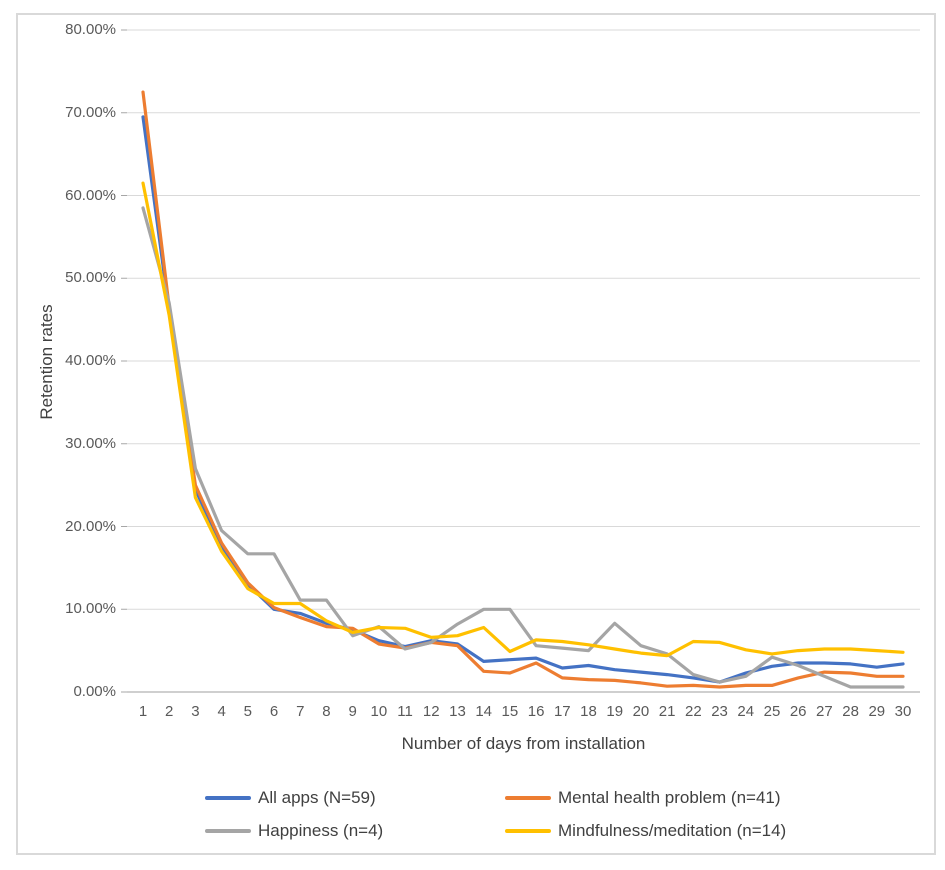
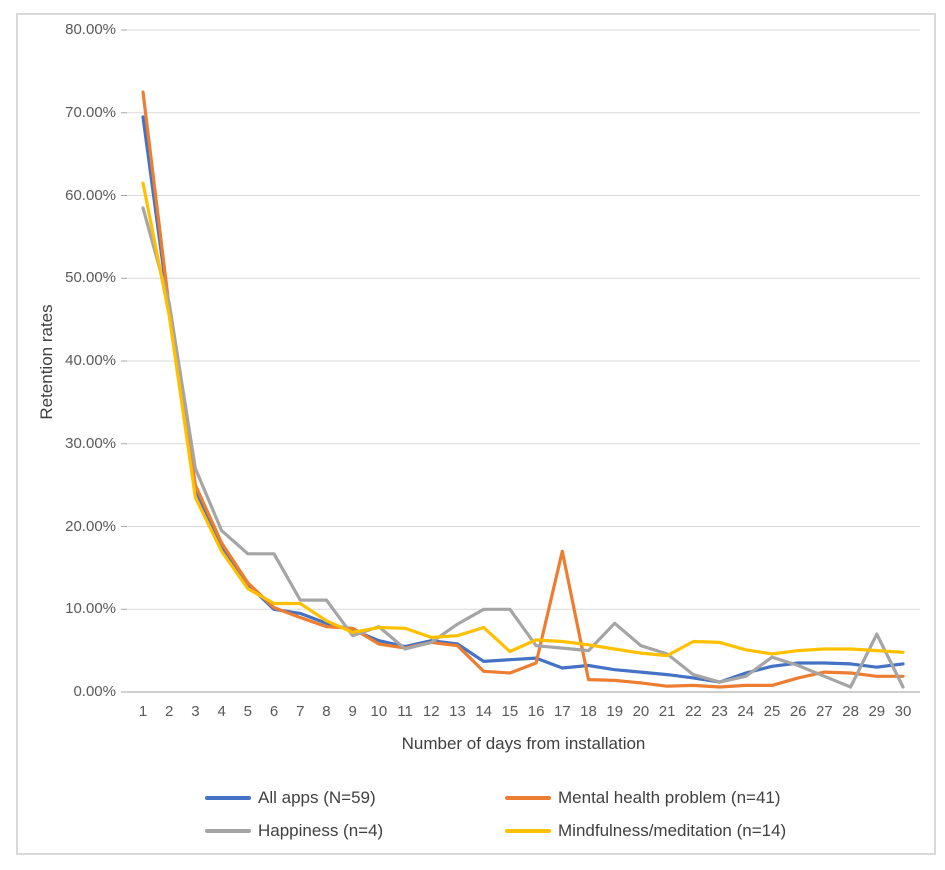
Mental health problem (n=41)/17: 2% -> 17%
Happiness (n=4)/29: 1% -> 7%
